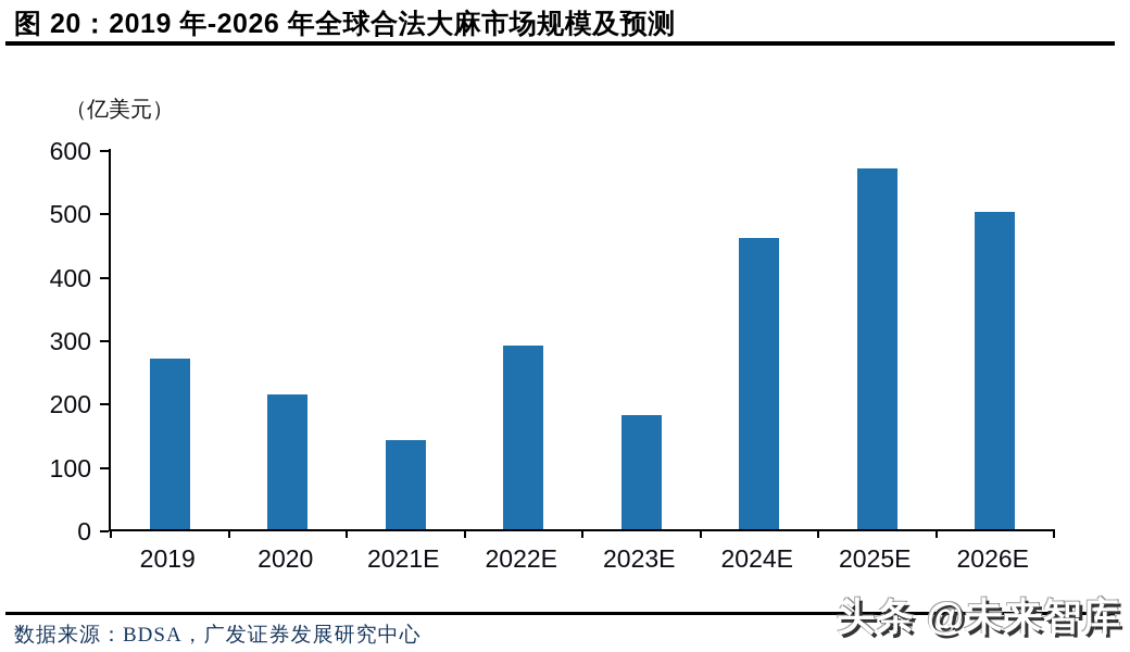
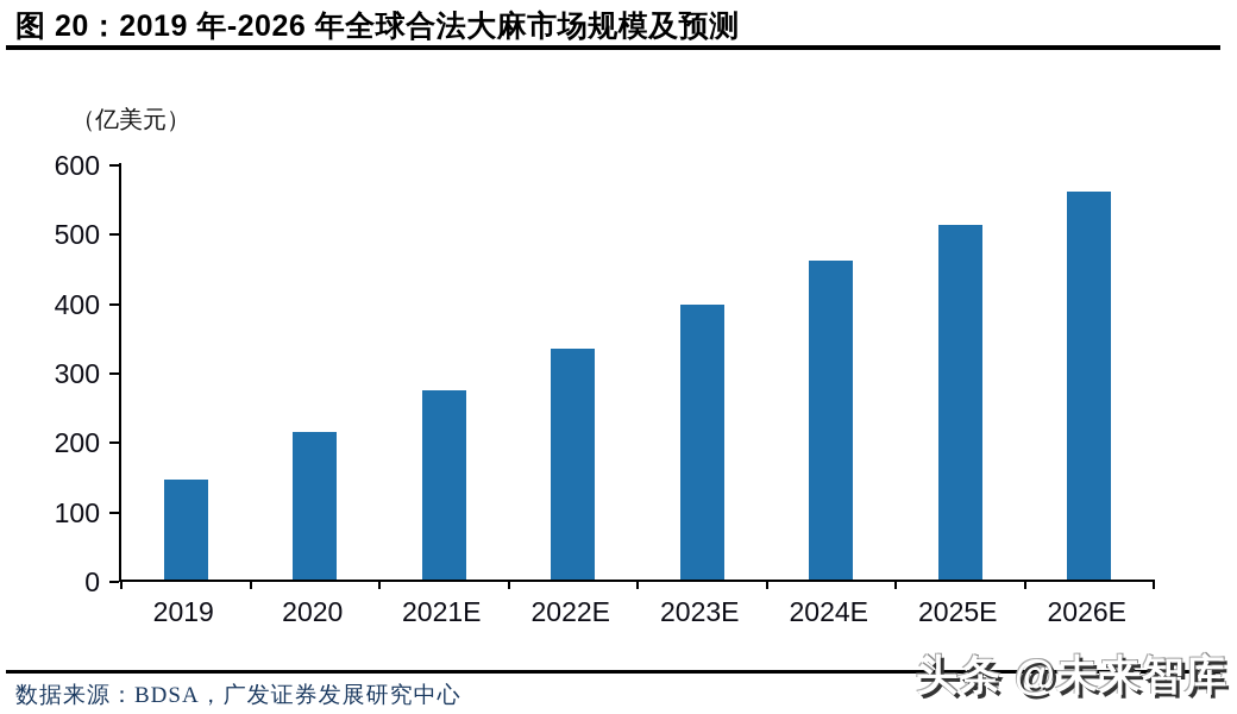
2019: 270 -> 140
2021E: 140 -> 270
2022E: 290 -> 330
2023E: 180 -> 400
2025E: 570 -> 510
2026E: 500 -> 560
